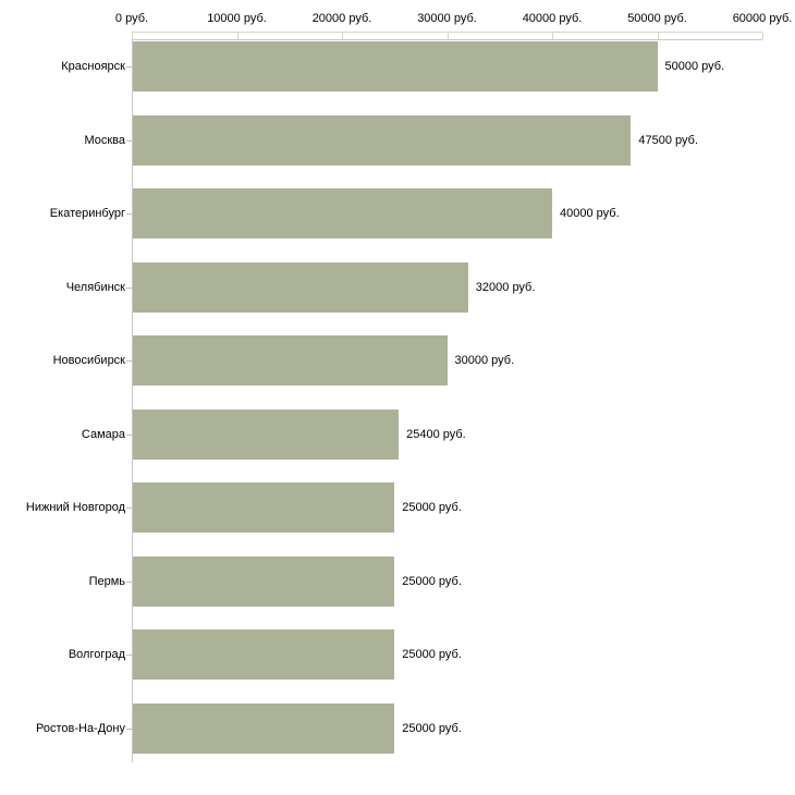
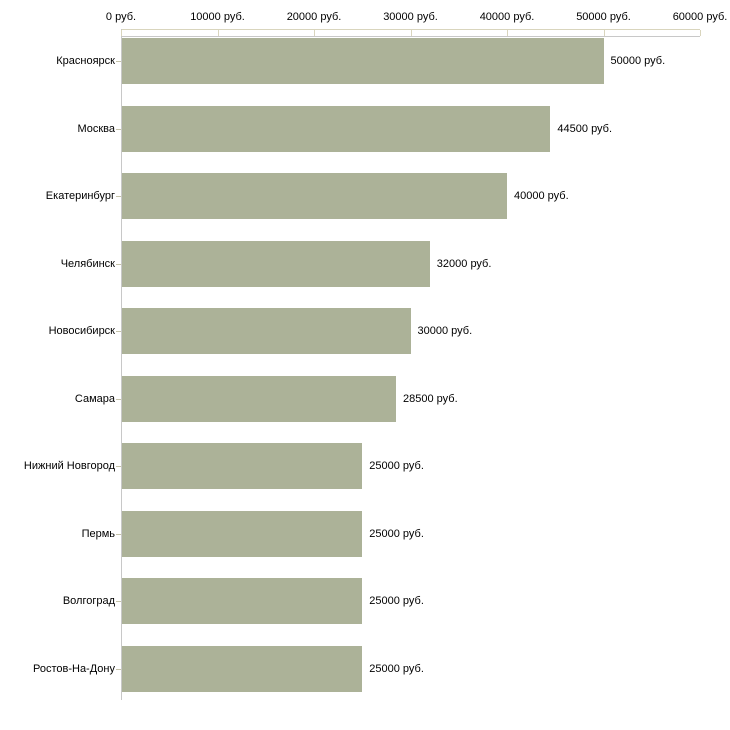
Москва: 47500 -> 44500
Самара: 25400 -> 28500
